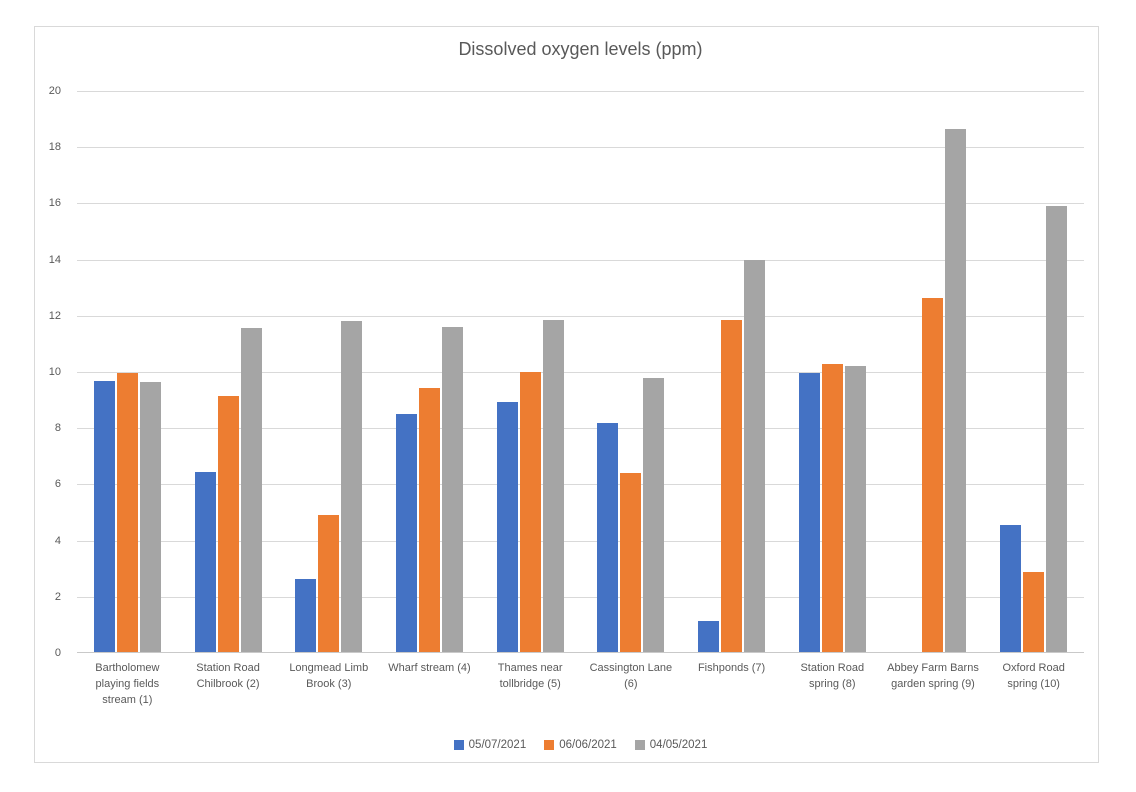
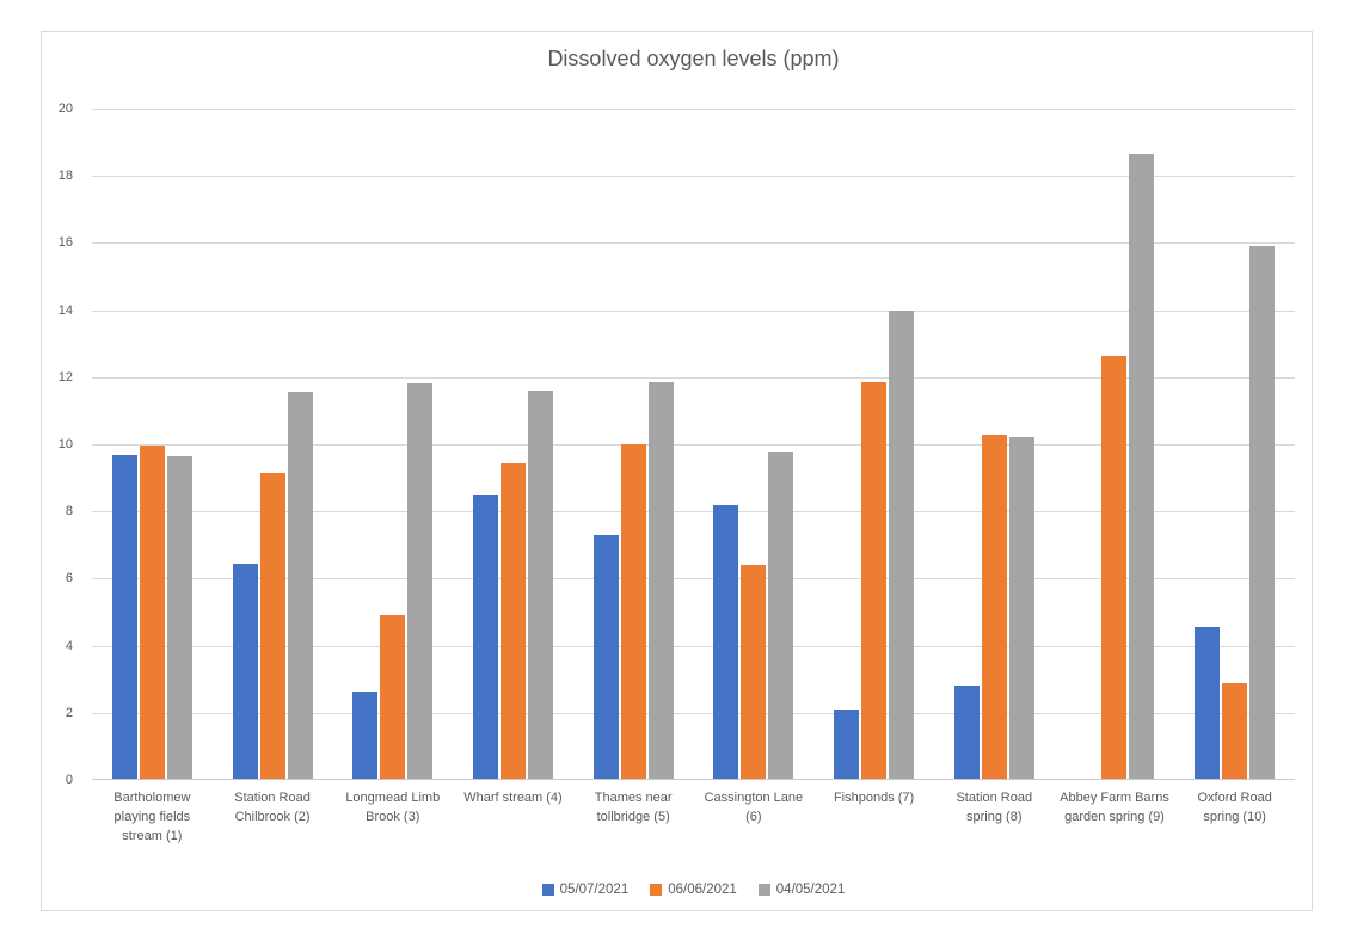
05/07/2021/Thames near tollbridge (5): 8.9 -> 7.3
05/07/2021/Fishponds (7): 1.1 -> 2.1
05/07/2021/Station Road spring (8): 9.9 -> 2.8
